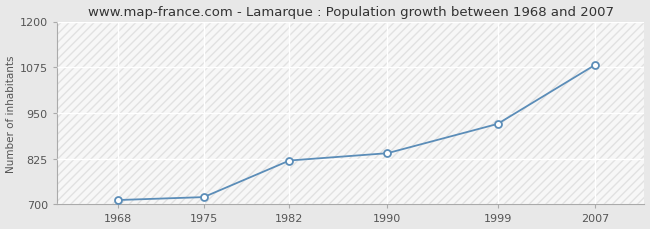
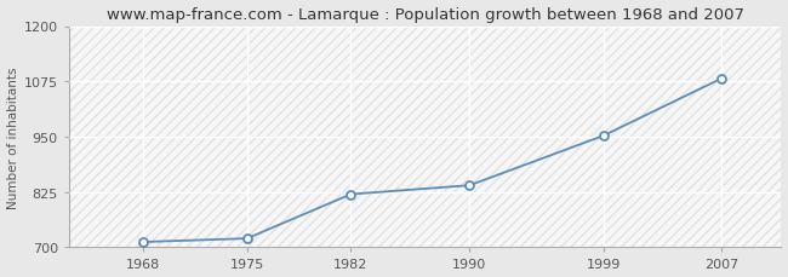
1999: 920 -> 952
